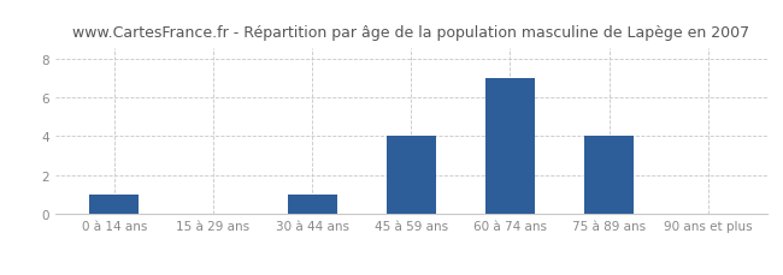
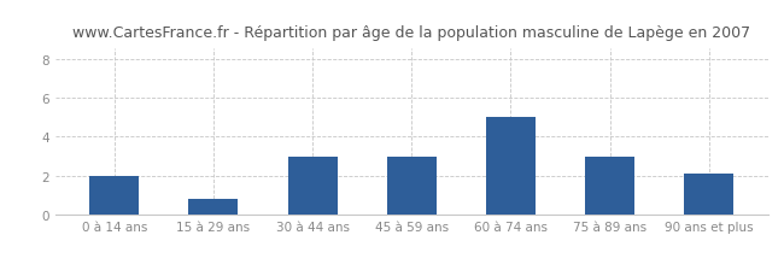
0 à 14 ans: 1.0 -> 2.0
15 à 29 ans: 0.1 -> 0.8
30 à 44 ans: 1.0 -> 3.0
45 à 59 ans: 4.0 -> 3.0
60 à 74 ans: 7.0 -> 5.0
75 à 89 ans: 4.0 -> 3.0
90 ans et plus: 0.1 -> 2.1
